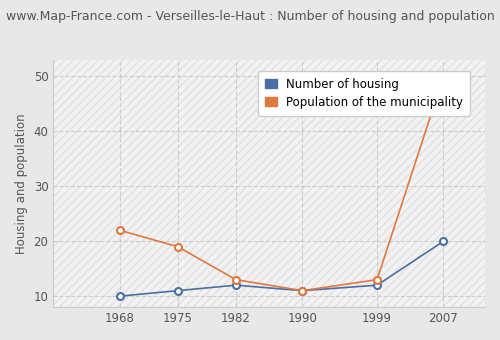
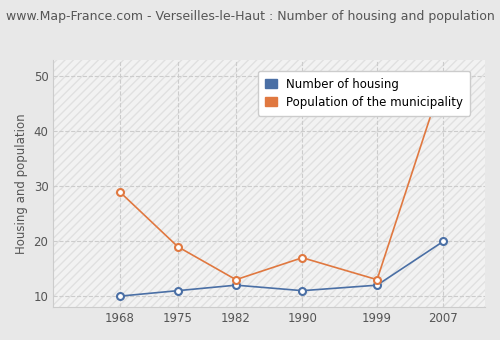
Population of the municipality/1968: 22 -> 29
Population of the municipality/1990: 11 -> 17
